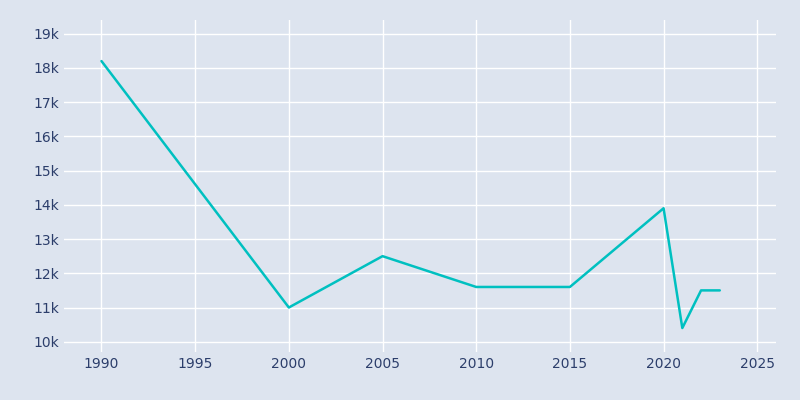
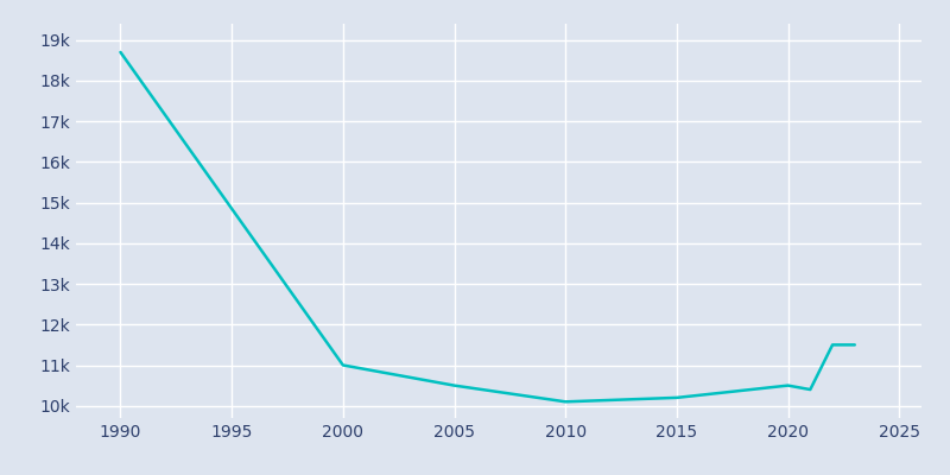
1990: 18.2k -> 18.7k
2005: 12.5k -> 10.5k
2010: 11.6k -> 10.1k
2015: 11.6k -> 10.2k
2020: 13.9k -> 10.5k
